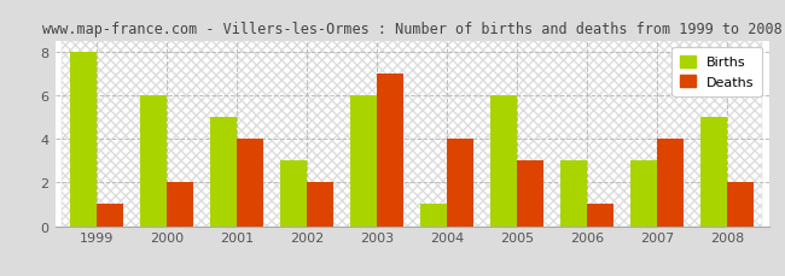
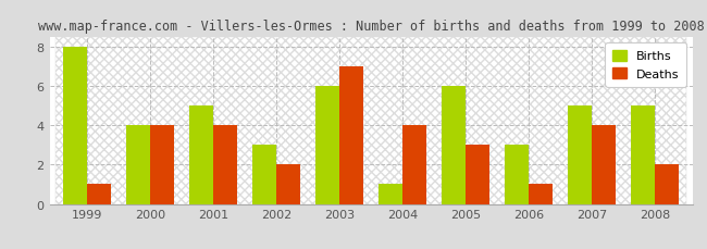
Births/2000: 6 -> 4
Deaths/2000: 2 -> 4
Births/2007: 3 -> 5
